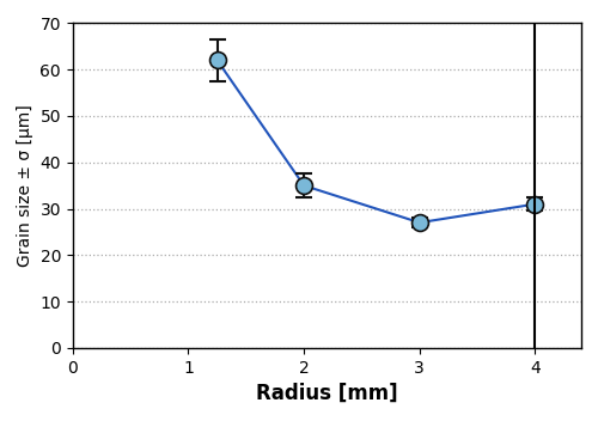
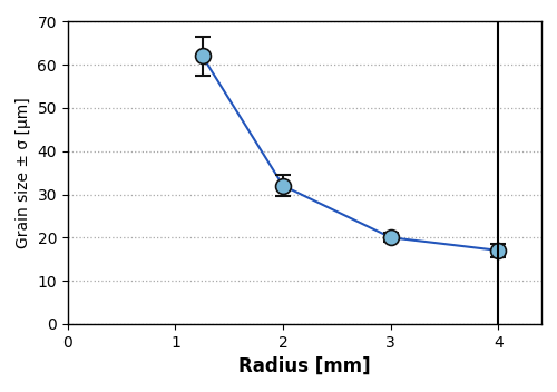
2: 35 -> 32
3: 27 -> 20
4: 31 -> 17
